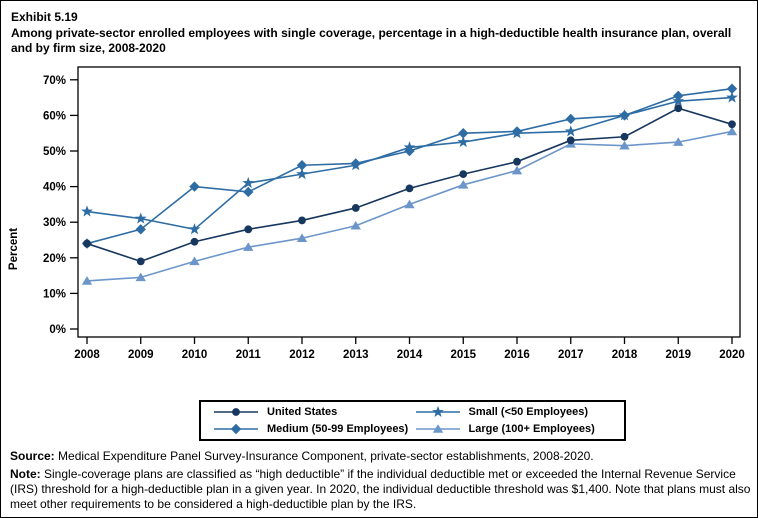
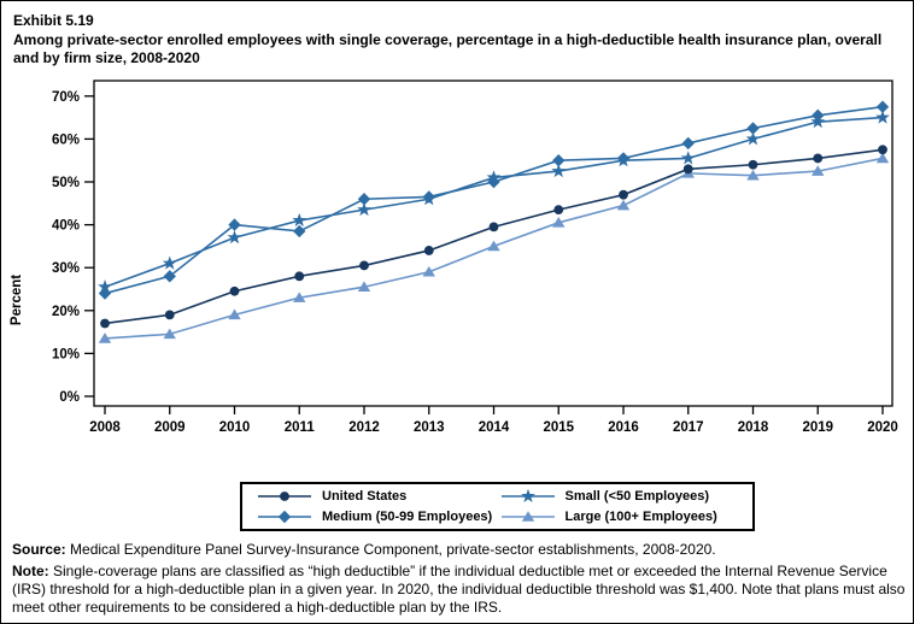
United States/2008: 24% -> 17%
Small (<50 Employees)/2008: 33% -> 26%
Small (<50 Employees)/2010: 28% -> 37%
Medium (50-99 Employees)/2018: 60% -> 62%
United States/2019: 62% -> 56%
